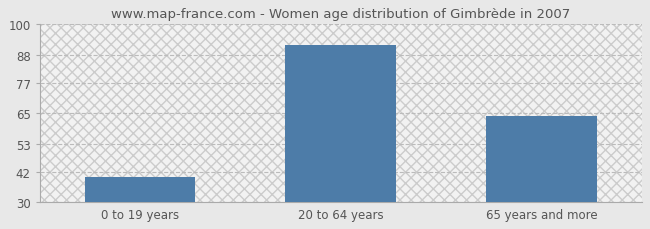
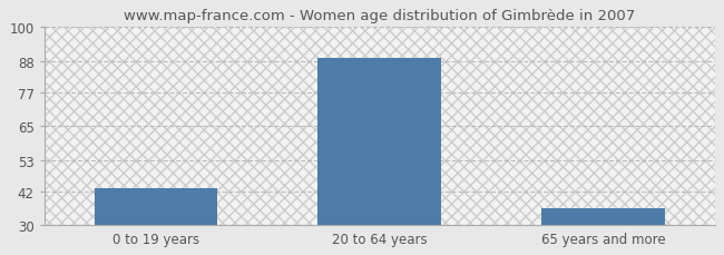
0 to 19 years: 40 -> 43
20 to 64 years: 92 -> 89
65 years and more: 64 -> 36
